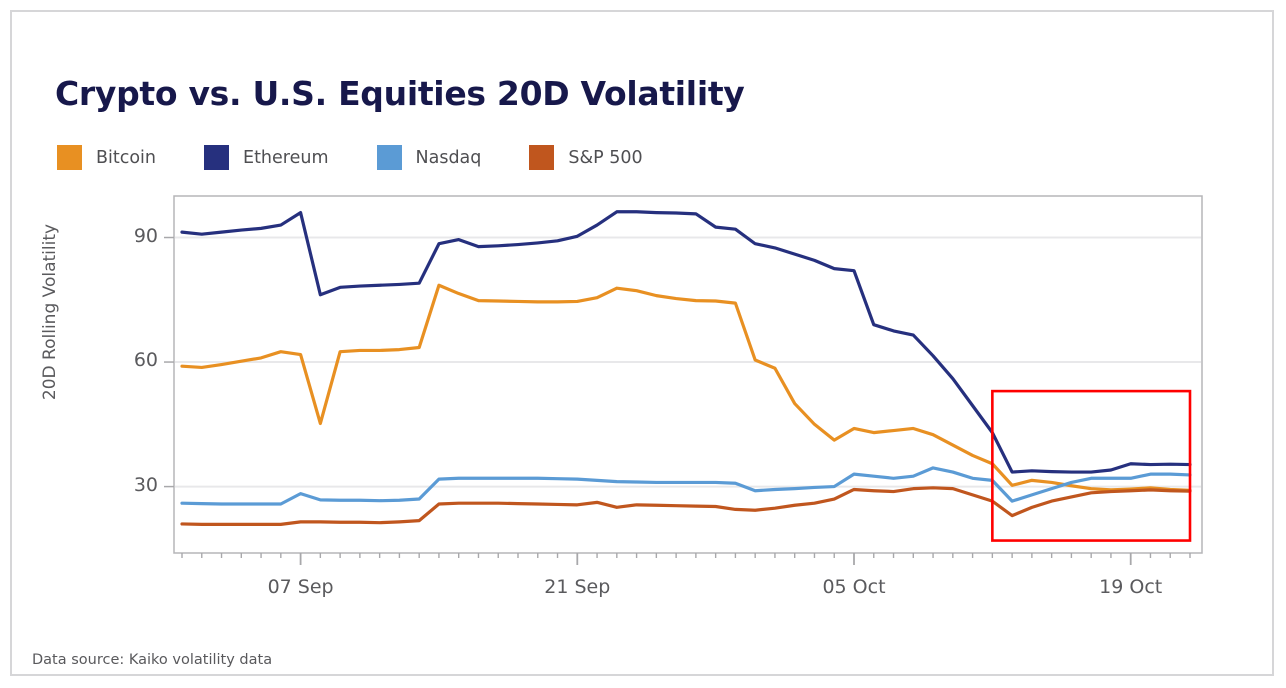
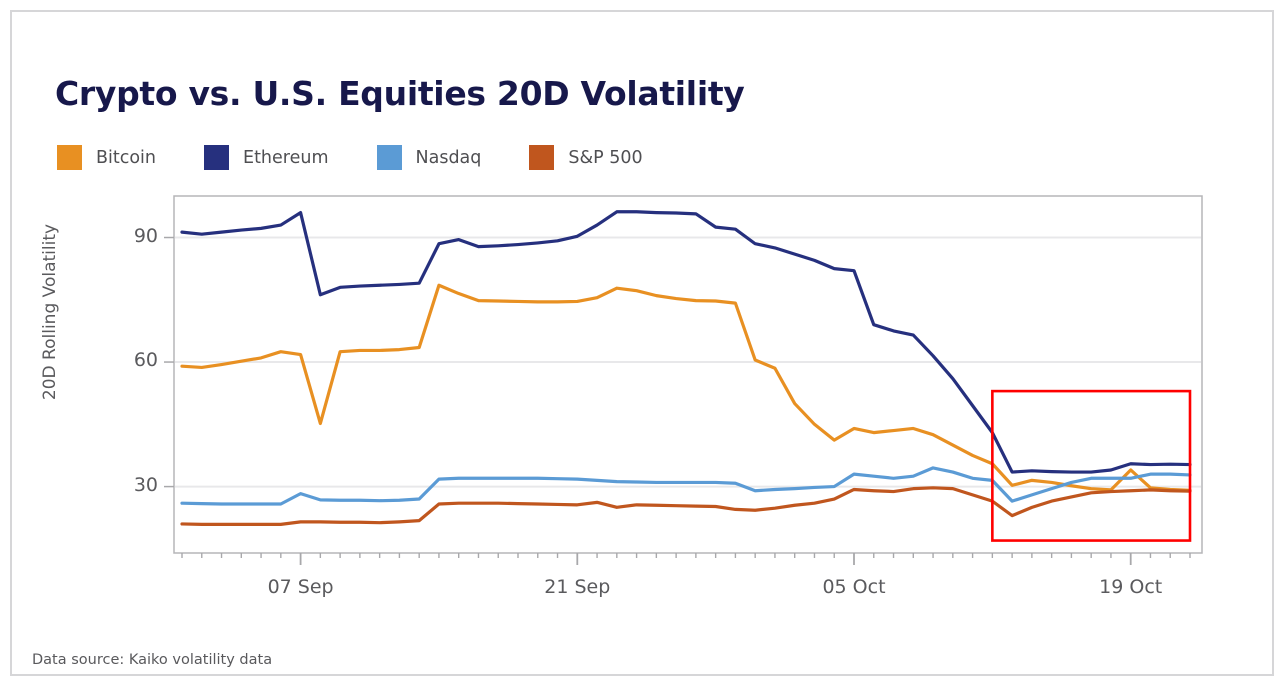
Bitcoin/19 Oct: 29 -> 34
